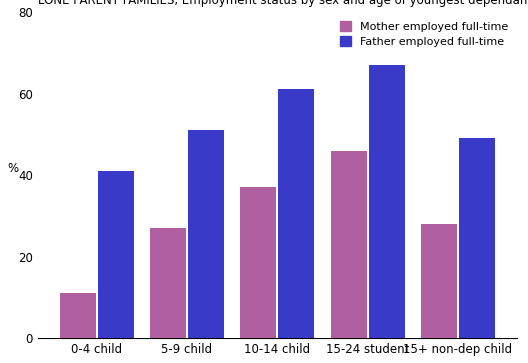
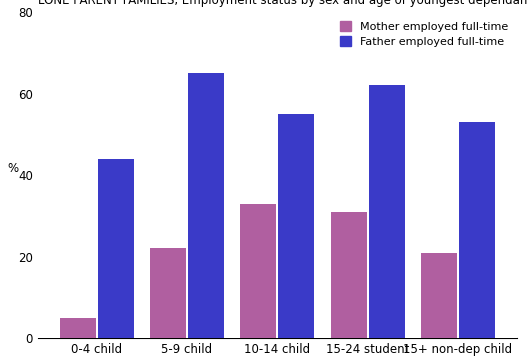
Mother employed full-time/0-4 child: 11 -> 5
Father employed full-time/0-4 child: 41 -> 44
Mother employed full-time/5-9 child: 27 -> 22
Father employed full-time/5-9 child: 51 -> 65
Mother employed full-time/10-14 child: 37 -> 33
Father employed full-time/10-14 child: 61 -> 55
Mother employed full-time/15-24 student: 46 -> 31
Father employed full-time/15-24 student: 67 -> 62
Mother employed full-time/15+ non-dep child: 28 -> 21
Father employed full-time/15+ non-dep child: 49 -> 53
